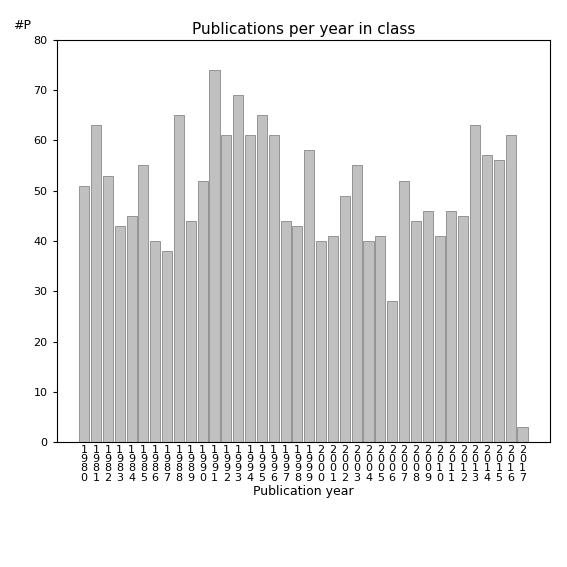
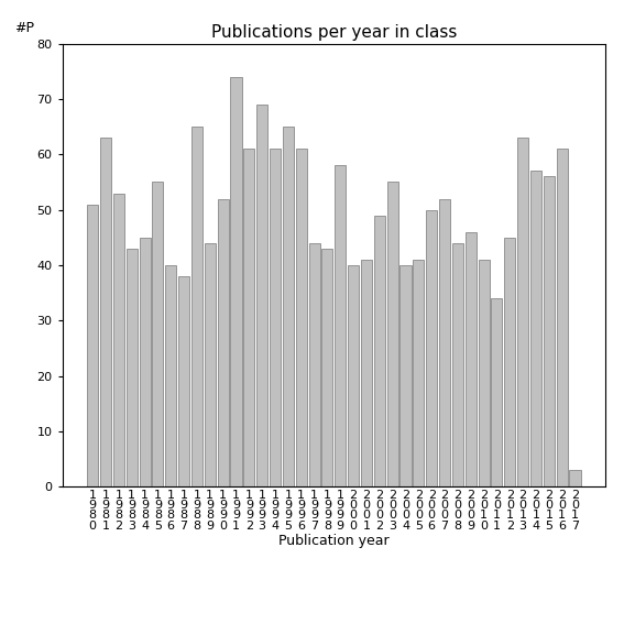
2 0 0 6: 28 -> 50
2 0 1 1: 46 -> 34
